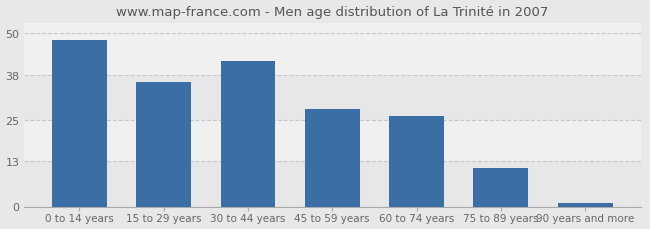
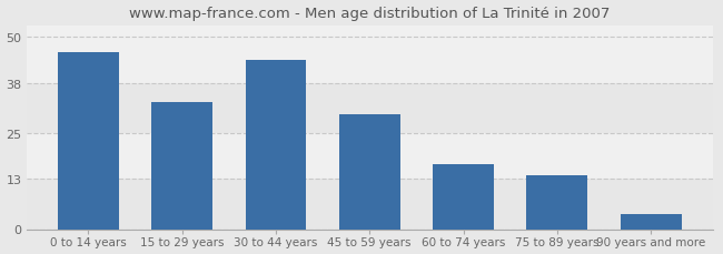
0 to 14 years: 48 -> 46
15 to 29 years: 36 -> 33
30 to 44 years: 42 -> 44
45 to 59 years: 28 -> 30
60 to 74 years: 26 -> 17
75 to 89 years: 11 -> 14
90 years and more: 1 -> 4
